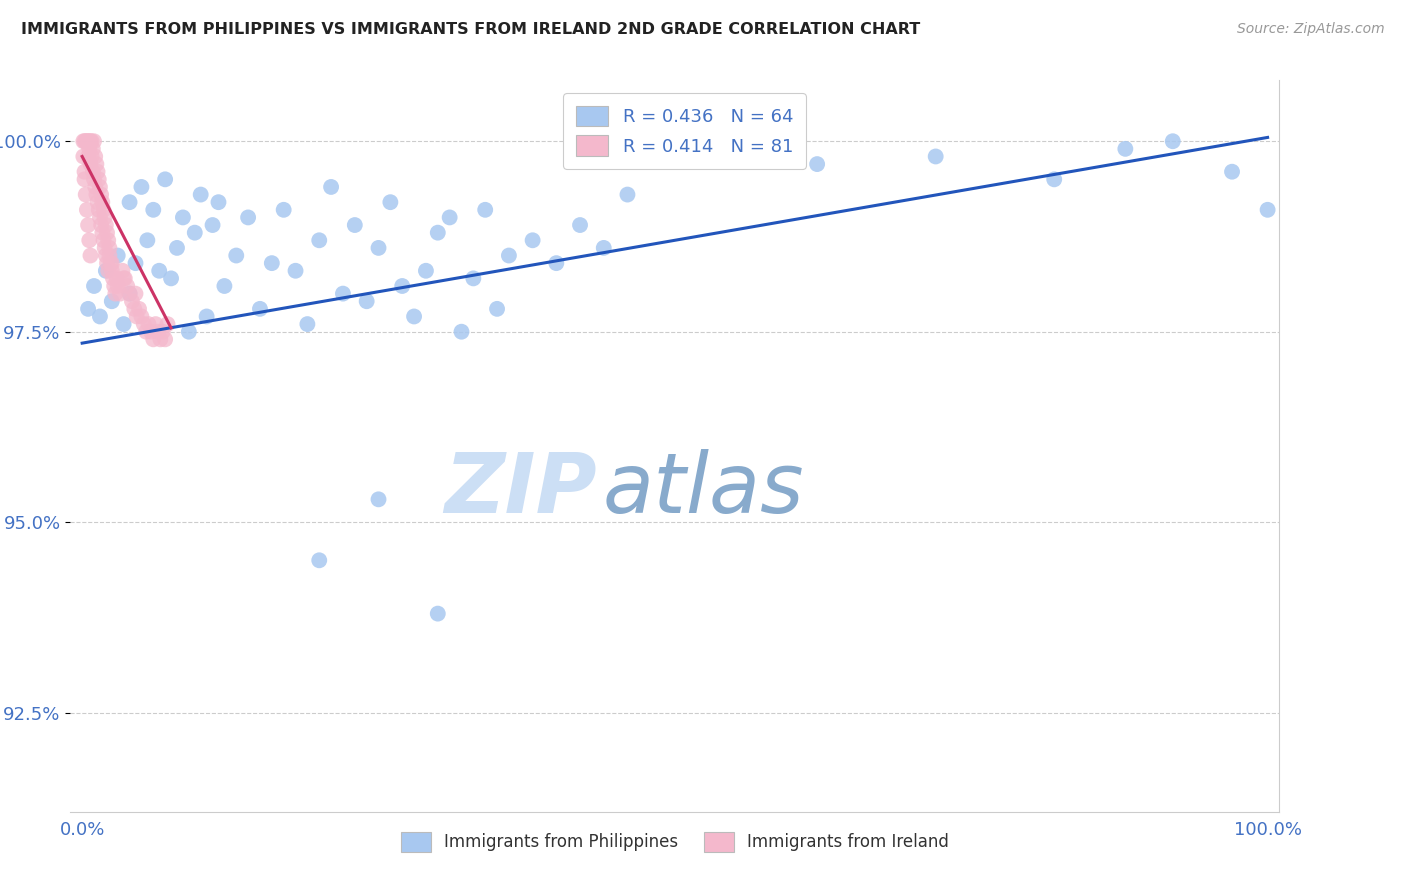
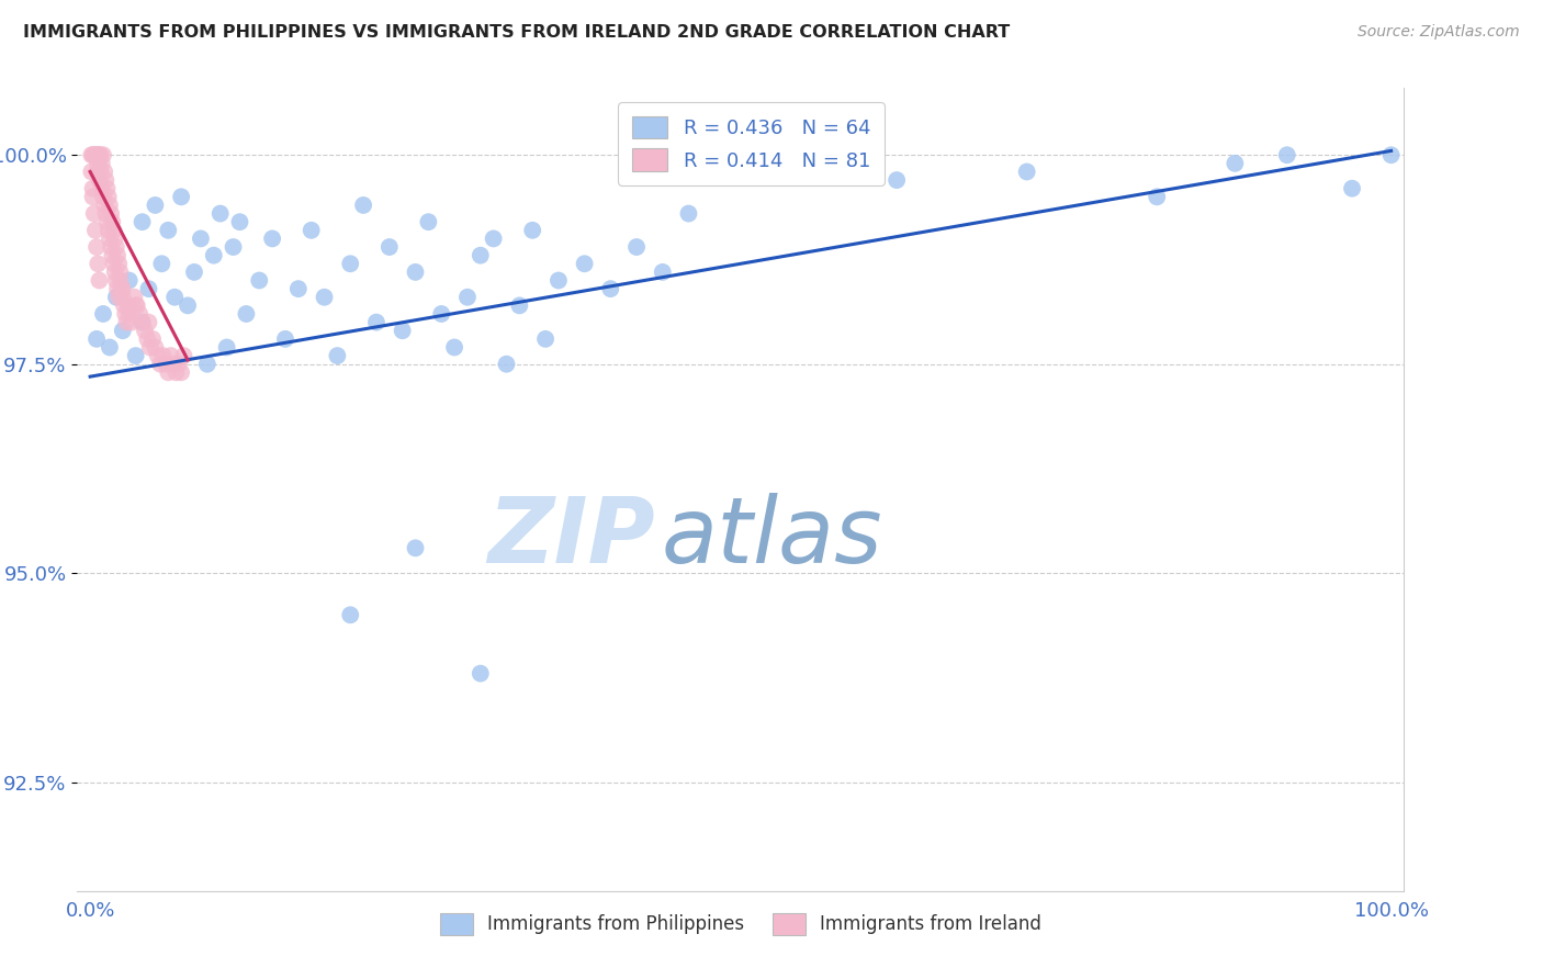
Immigrants from Philippines/100.0%: 99.1% -> 100.0%
